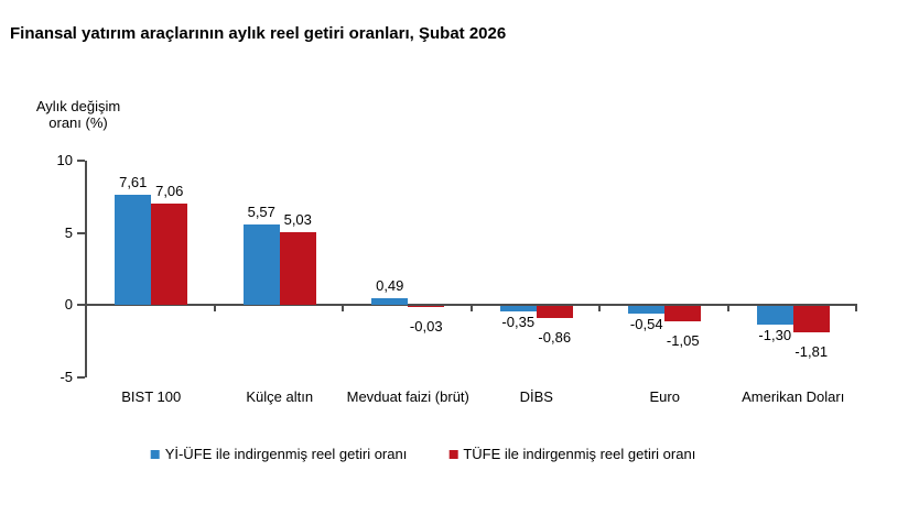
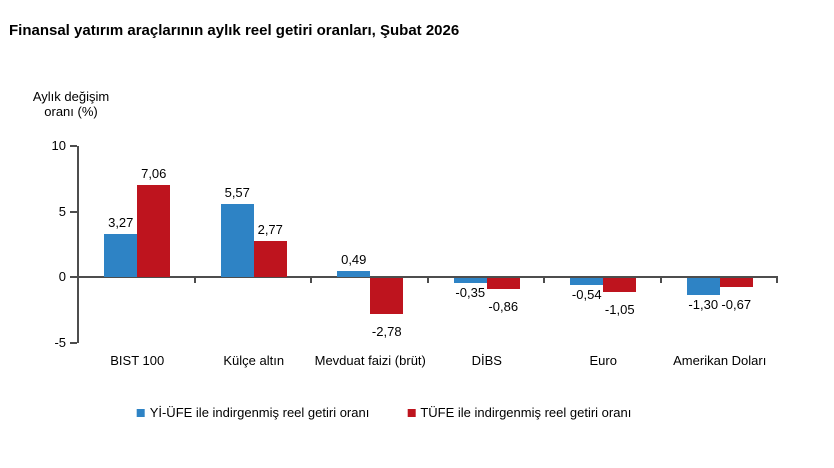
Yİ-ÜFE ile indirgenmiş reel getiri oranı/BIST 100: 7,61 -> 3,27
TÜFE ile indirgenmiş reel getiri oranı/Külçe altın: 5,03 -> 2,77
TÜFE ile indirgenmiş reel getiri oranı/Mevduat faizi (brüt): -0,03 -> -2,78
TÜFE ile indirgenmiş reel getiri oranı/Amerikan Doları: -1,81 -> -0,67
